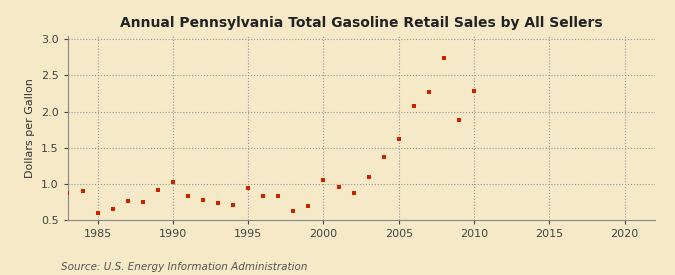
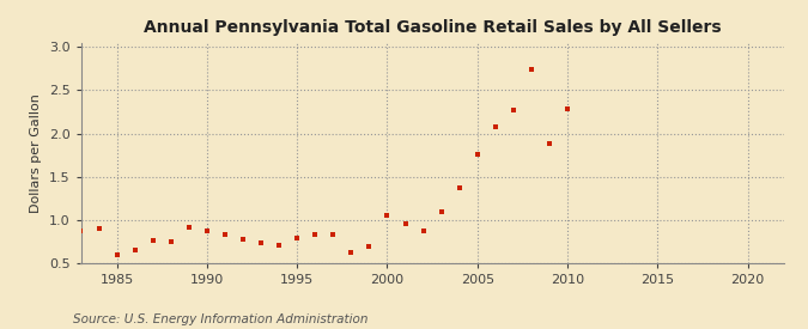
1990: 1.02 -> 0.88
1995: 0.94 -> 0.79
2005: 1.62 -> 1.76
